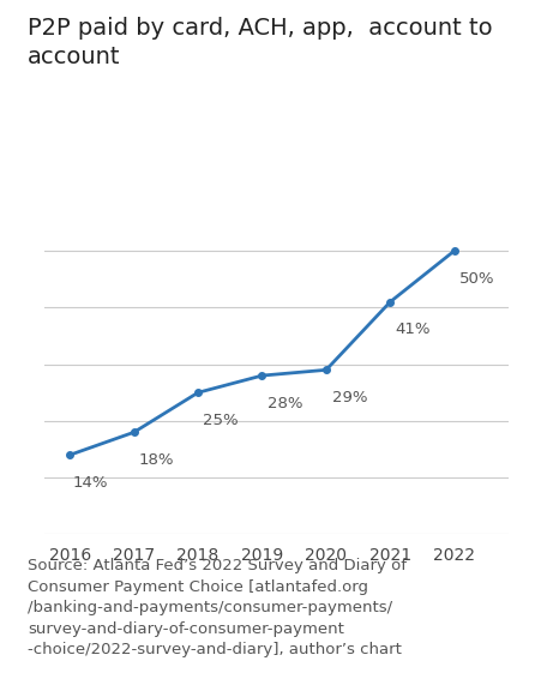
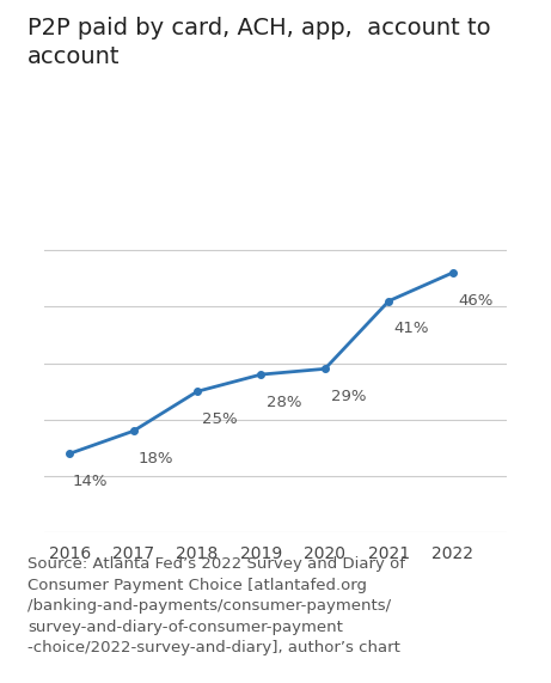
2022: 50% -> 46%
